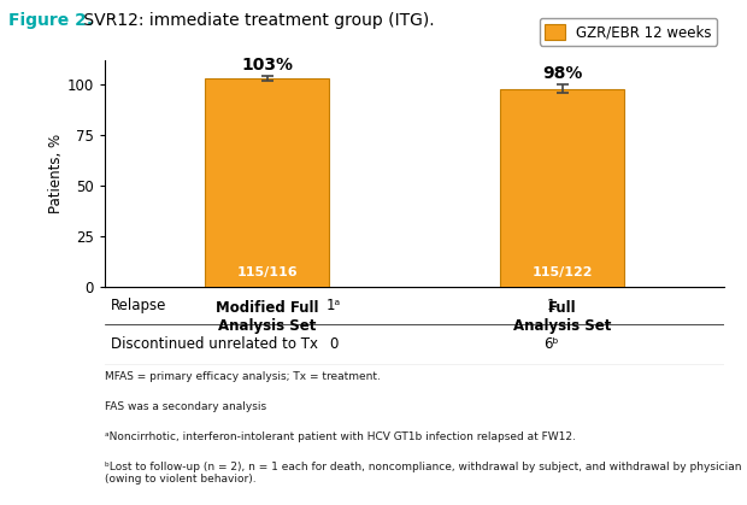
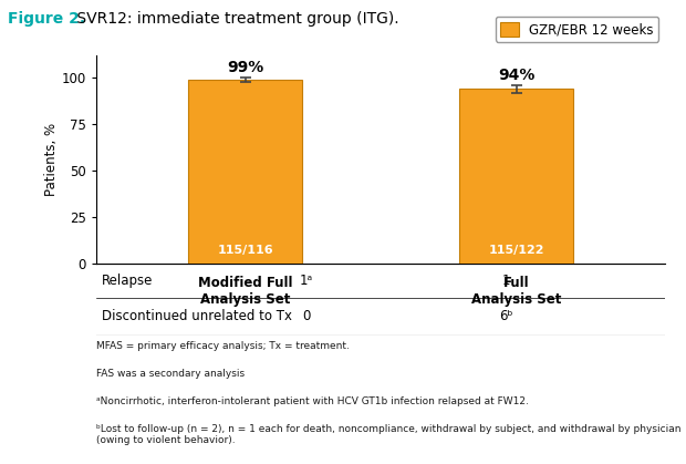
Modified Full Analysis Set: 103% -> 99%
Full Analysis Set: 98% -> 94%
